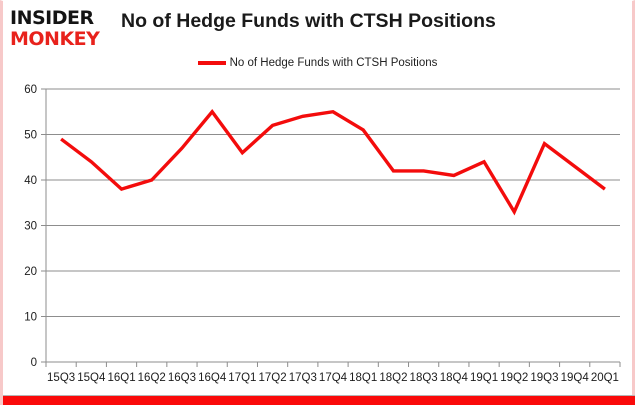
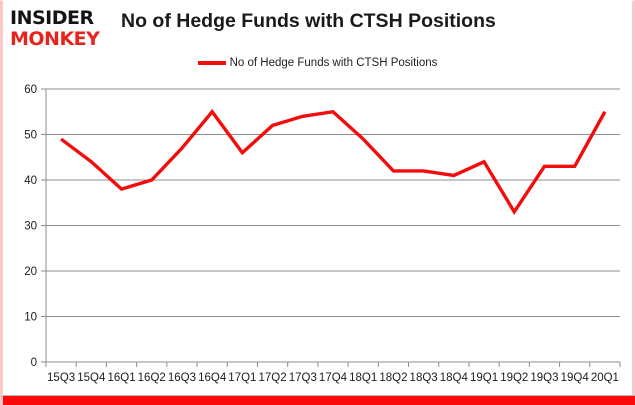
18Q1: 51 -> 49
19Q3: 48 -> 43
20Q1: 38 -> 55
